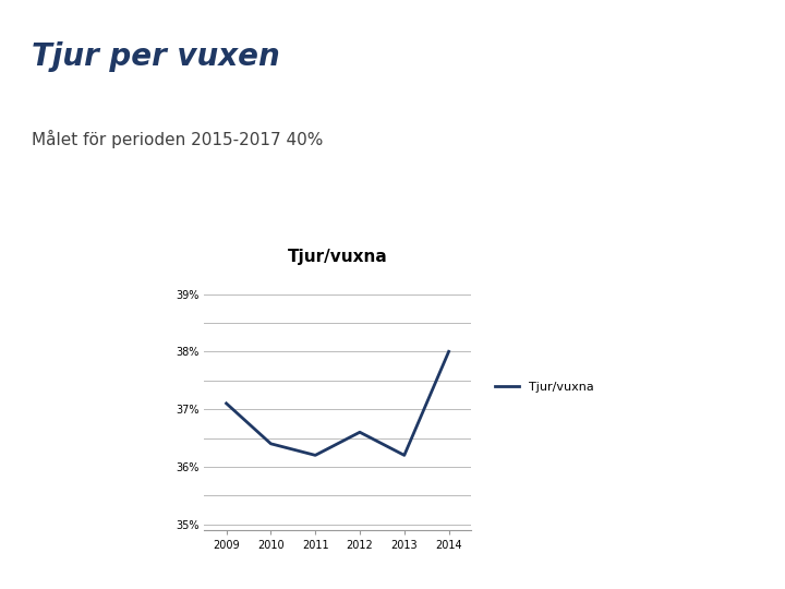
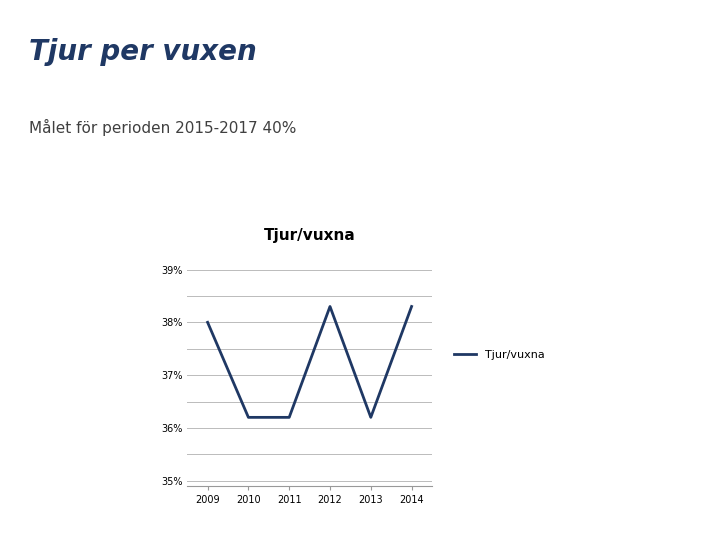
2009: 37.1% -> 38.0%
2010: 36.4% -> 36.2%
2012: 36.6% -> 38.3%
2014: 38.0% -> 38.3%
